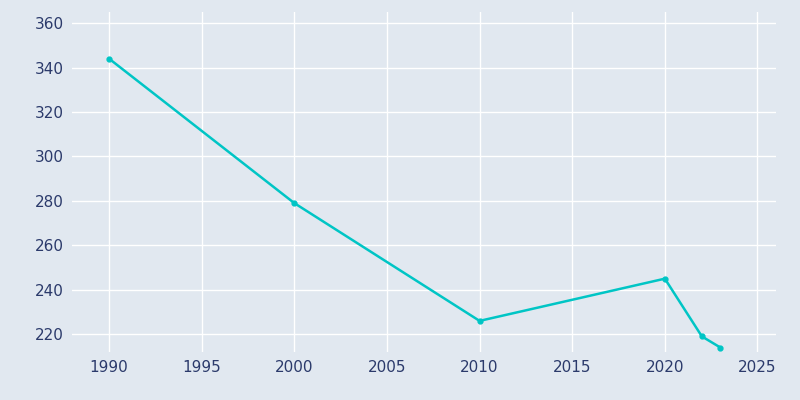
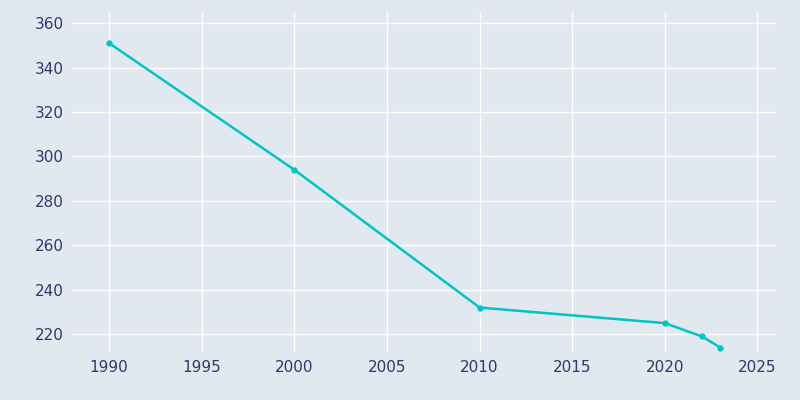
1990: 344 -> 351
2000: 279 -> 294
2010: 226 -> 232
2020: 245 -> 225
